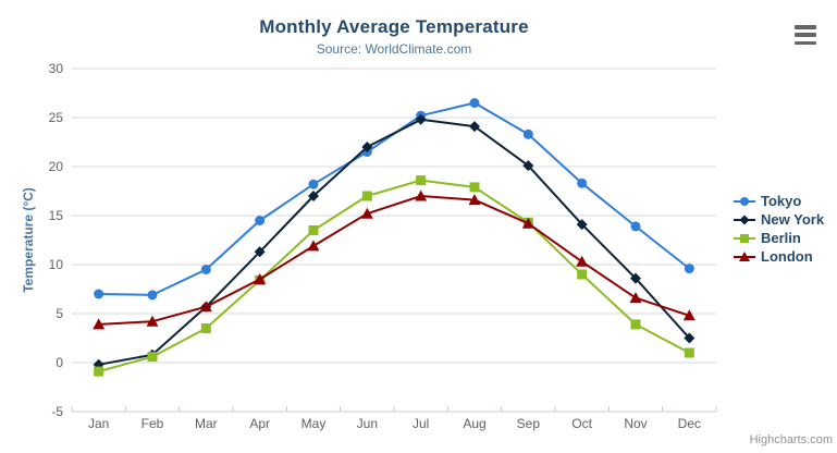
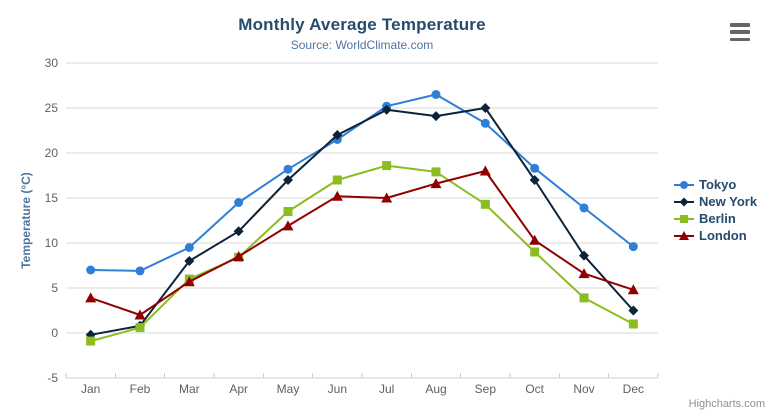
London/Feb: 4 -> 2
New York/Mar: 6 -> 8
Berlin/Mar: 4 -> 6
London/Jul: 17 -> 15
New York/Sep: 20 -> 25
London/Sep: 14 -> 18
New York/Oct: 14 -> 17
